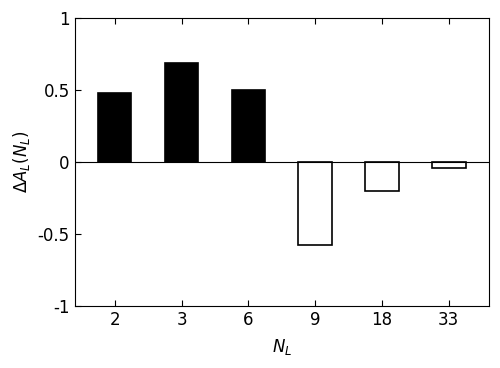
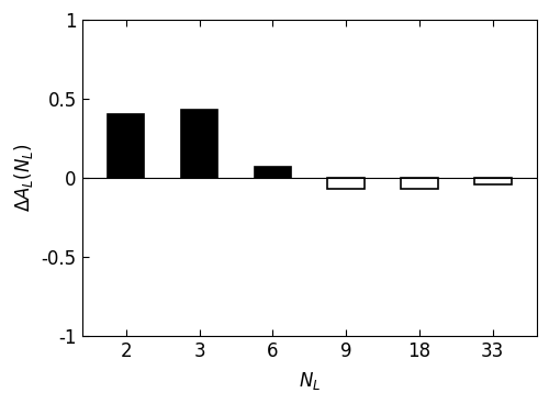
2: 0.48 -> 0.41
3: 0.69 -> 0.43
6: 0.50 -> 0.07
9: -0.58 -> -0.07
18: -0.20 -> -0.07
